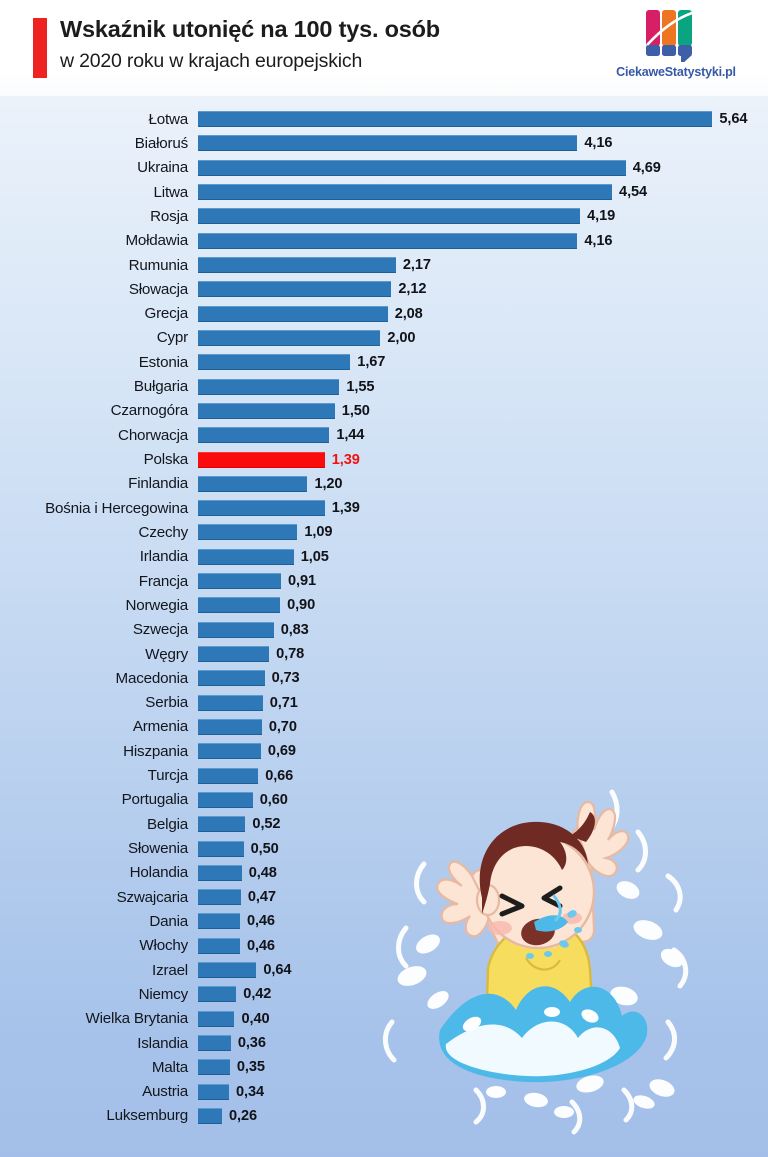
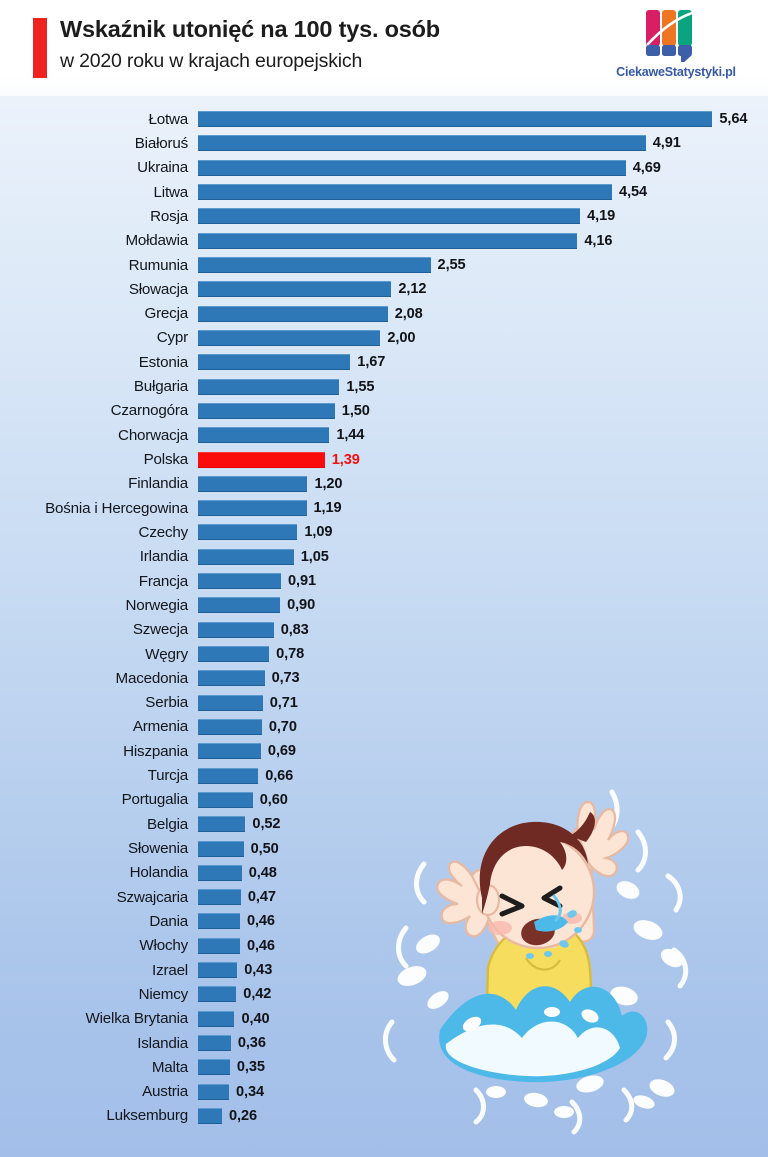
Białoruś: 4,16 -> 4,91
Rumunia: 2,17 -> 2,55
Bośnia i Hercegowina: 1,39 -> 1,19
Izrael: 0,64 -> 0,43
